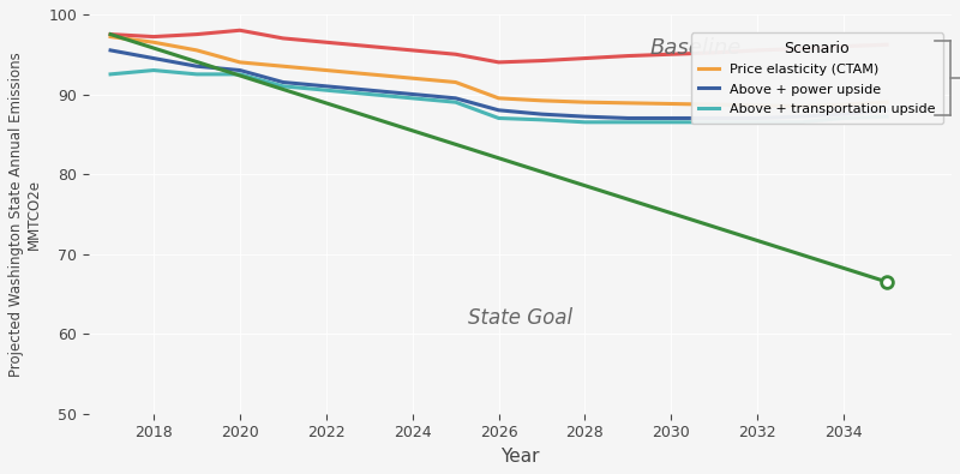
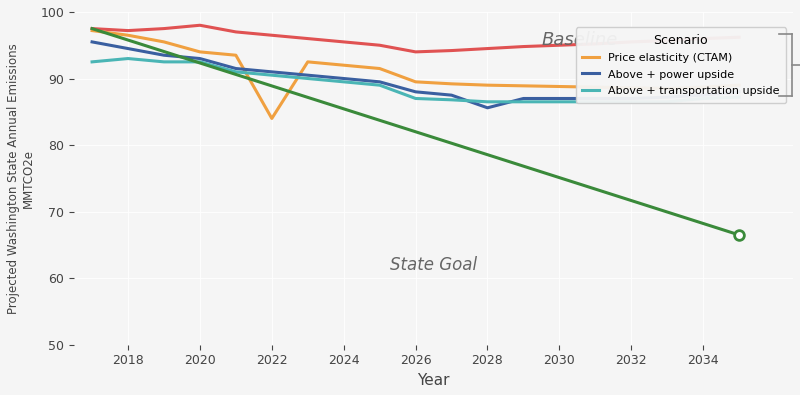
Price elasticity (CTAM)/2022: 93.0 -> 84.0
Above + power upside/2028: 87.2 -> 85.6
